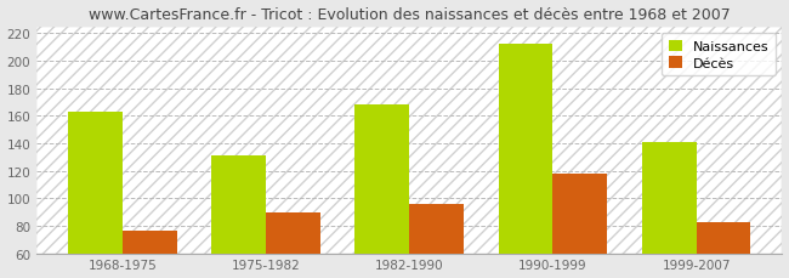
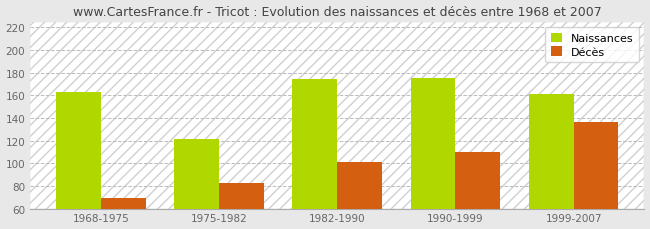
Décès/1968-1975: 76 -> 69
Naissances/1975-1982: 131 -> 121
Décès/1975-1982: 90 -> 83
Naissances/1982-1990: 168 -> 174
Décès/1982-1990: 96 -> 101
Naissances/1990-1999: 212 -> 175
Décès/1990-1999: 118 -> 110
Naissances/1999-2007: 141 -> 161
Décès/1999-2007: 83 -> 136
